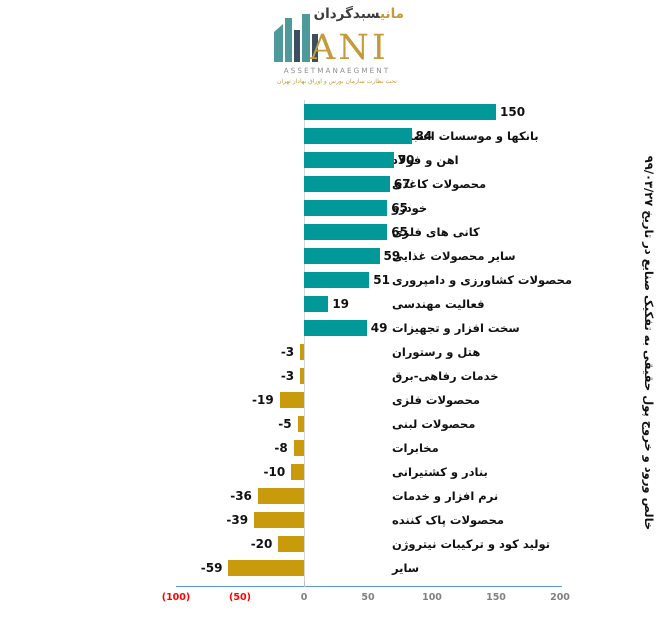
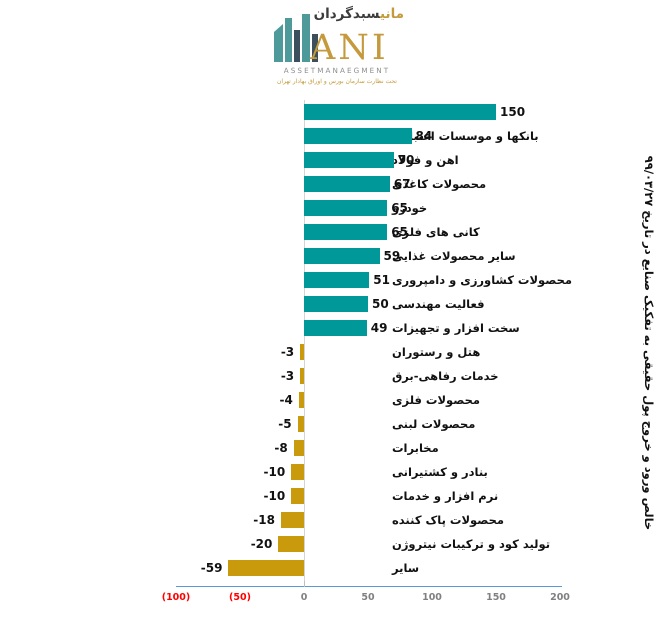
فعالیت مهندسی: 19 -> 50
محصولات فلزی: -19 -> -4
نرم افزار و خدمات: -36 -> -10
محصولات پاک کننده: -39 -> -18
